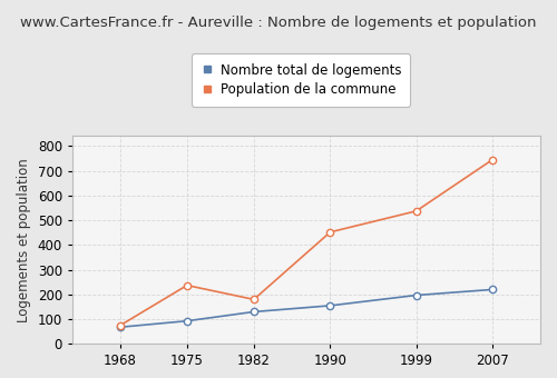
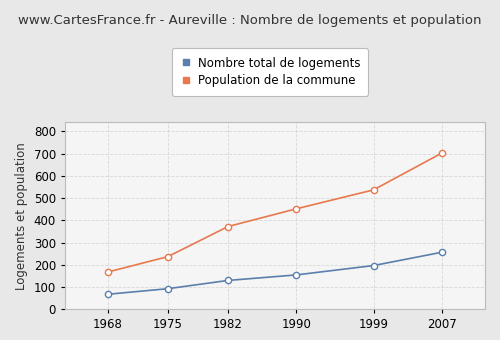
Population de la commune/1968: 75 -> 168
Population de la commune/1982: 180 -> 372
Nombre total de logements/2007: 220 -> 257
Population de la commune/2007: 745 -> 703
